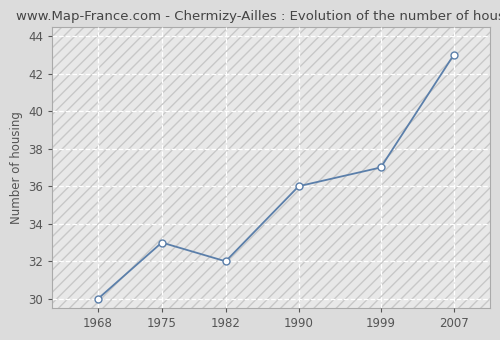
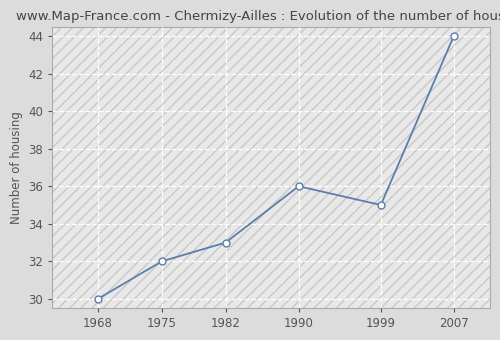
1975: 33 -> 32
1982: 32 -> 33
1999: 37 -> 35
2007: 43 -> 44
